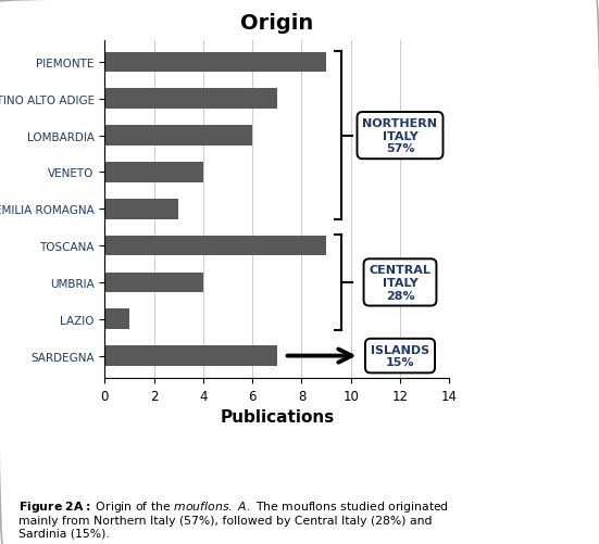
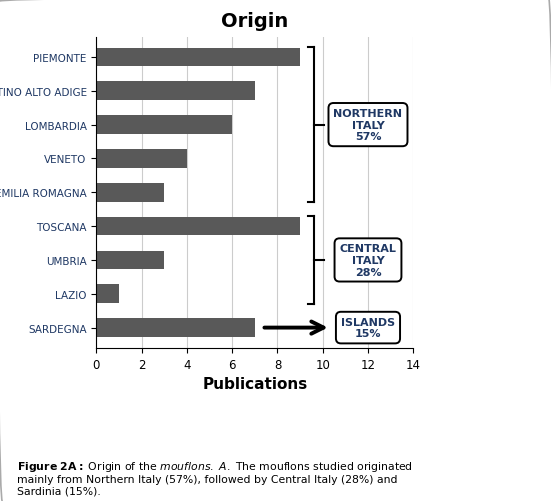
UMBRIA: 4 -> 3
